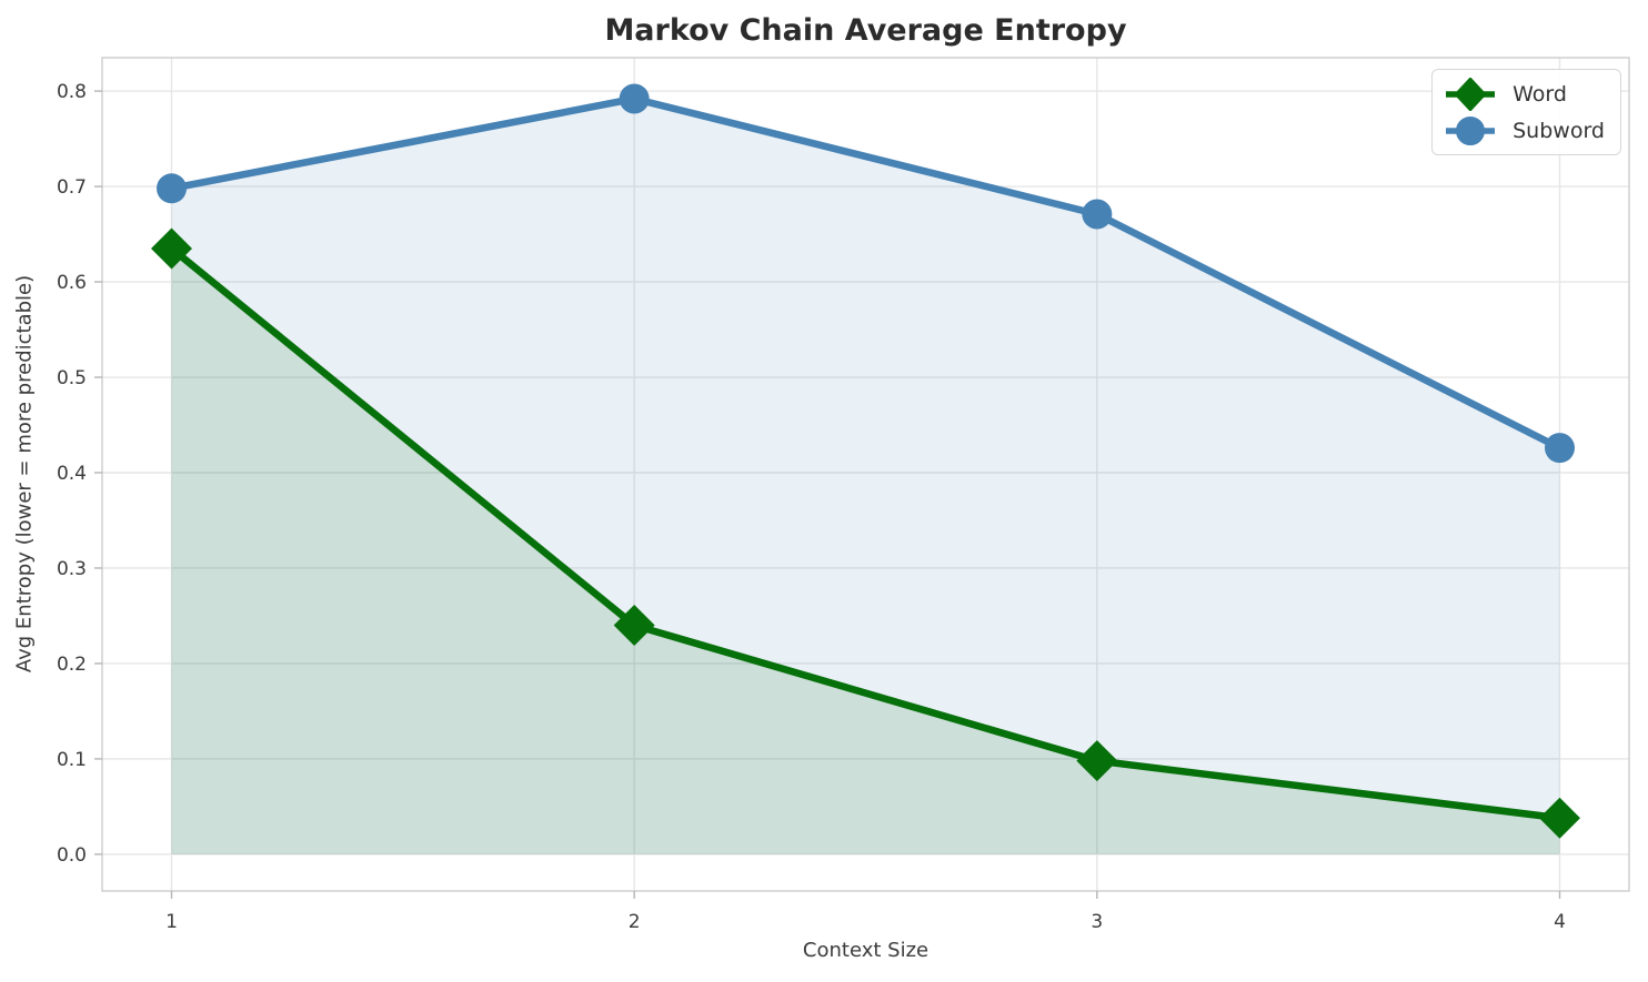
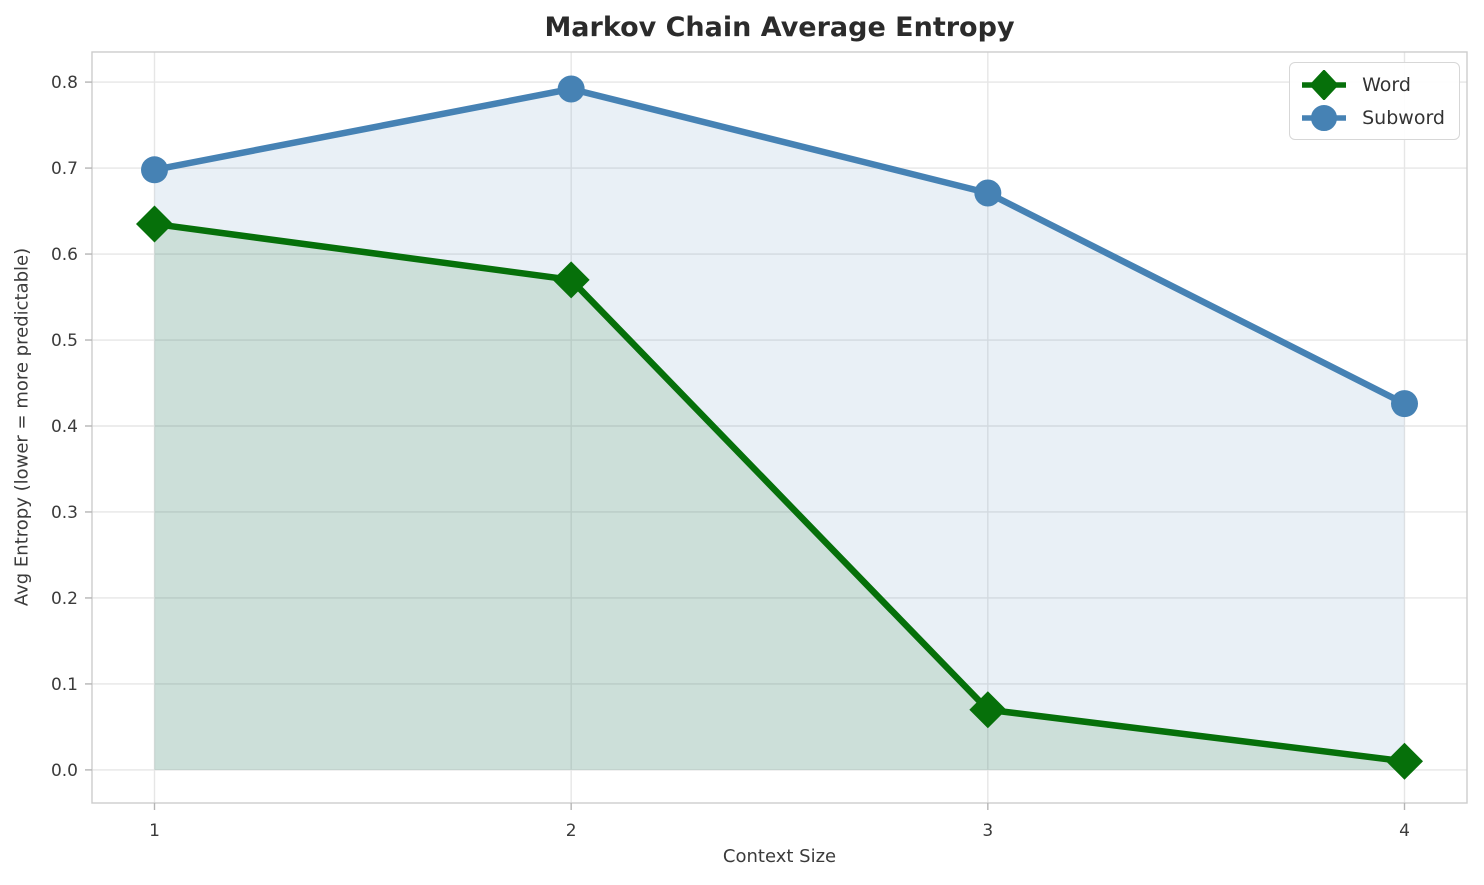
Word/2: 0.24 -> 0.57
Word/3: 0.10 -> 0.07
Word/4: 0.04 -> 0.01
